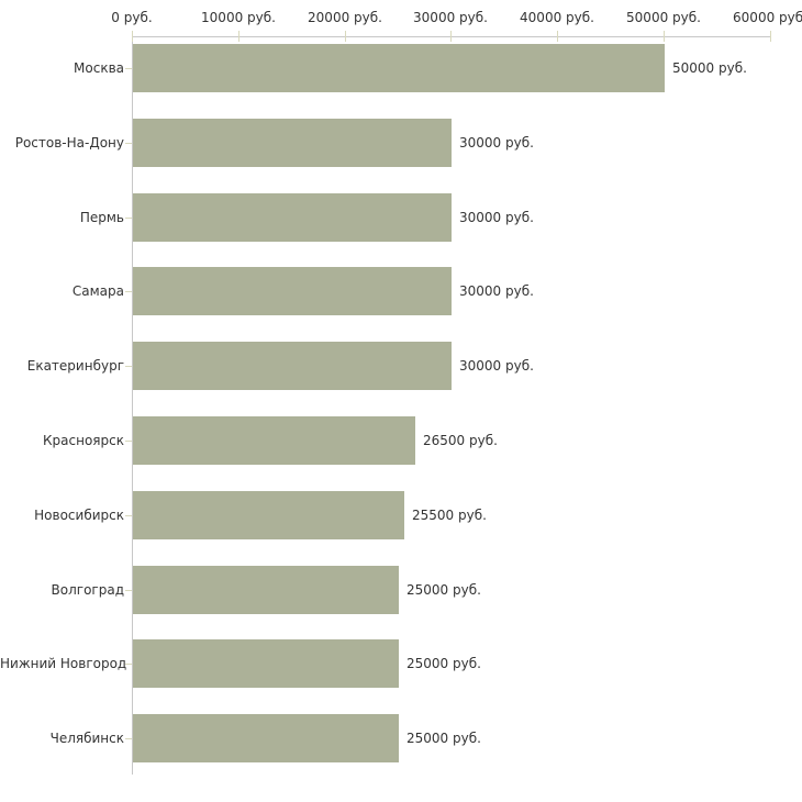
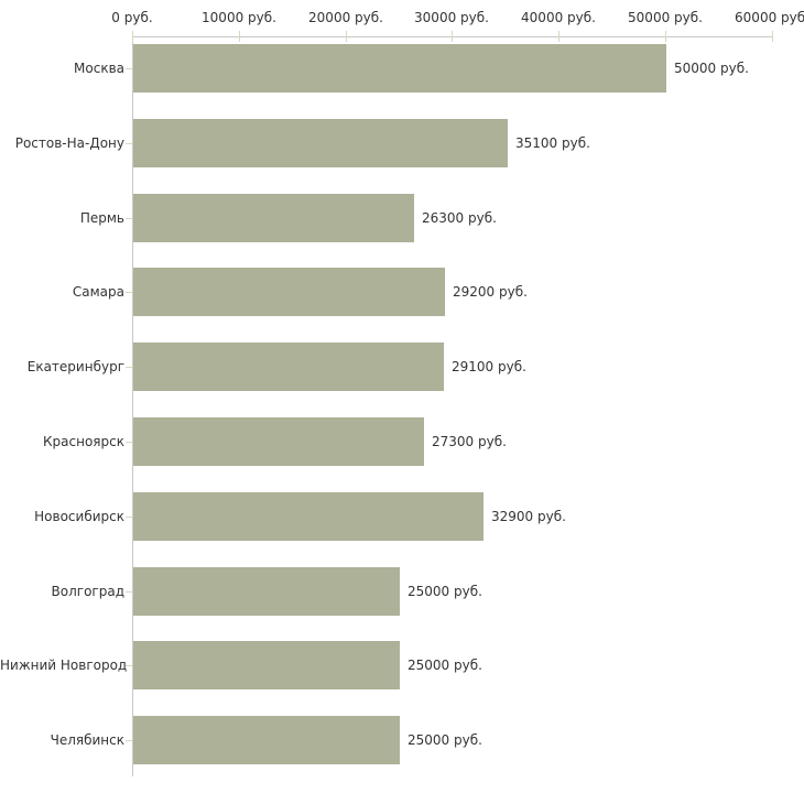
Ростов-На-Дону: 30000 -> 35100
Пермь: 30000 -> 26300
Самара: 30000 -> 29200
Екатеринбург: 30000 -> 29100
Красноярск: 26500 -> 27300
Новосибирск: 25500 -> 32900
